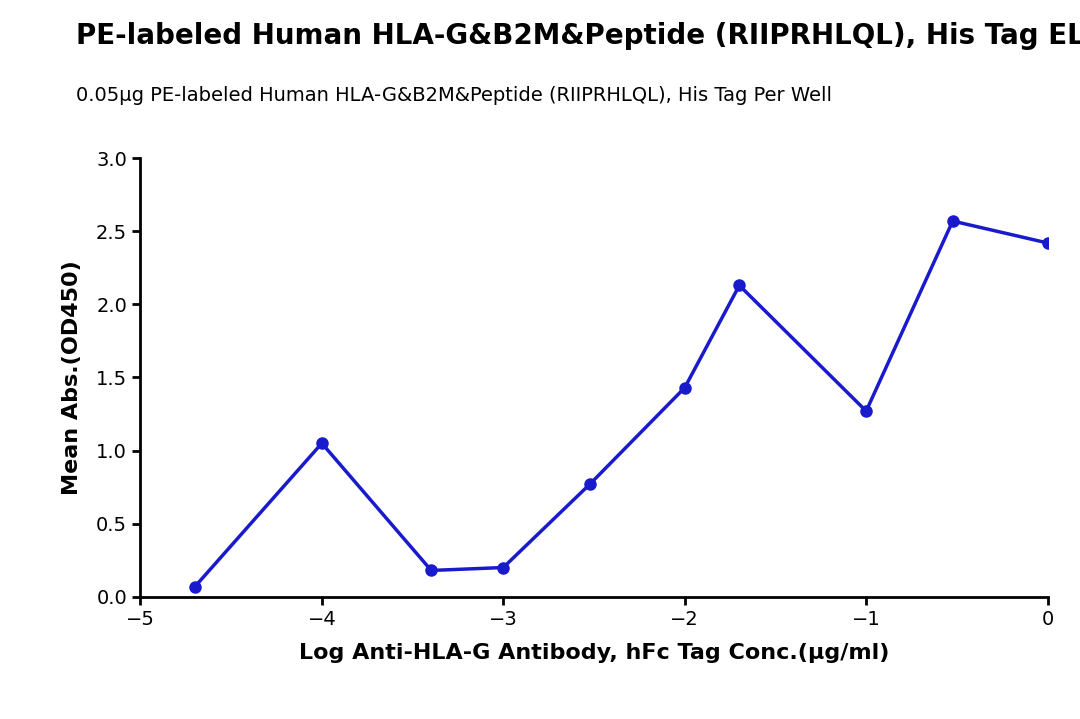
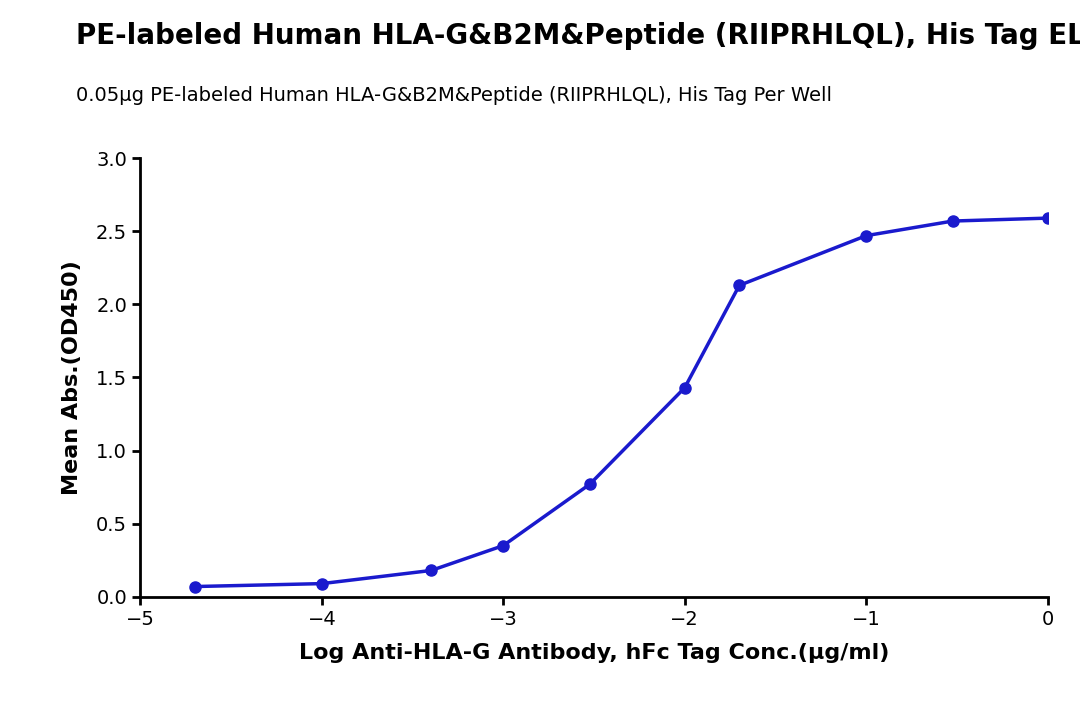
−4: 1.05 -> 0.09
−3: 0.20 -> 0.35
−1: 1.27 -> 2.47
0: 2.42 -> 2.59
